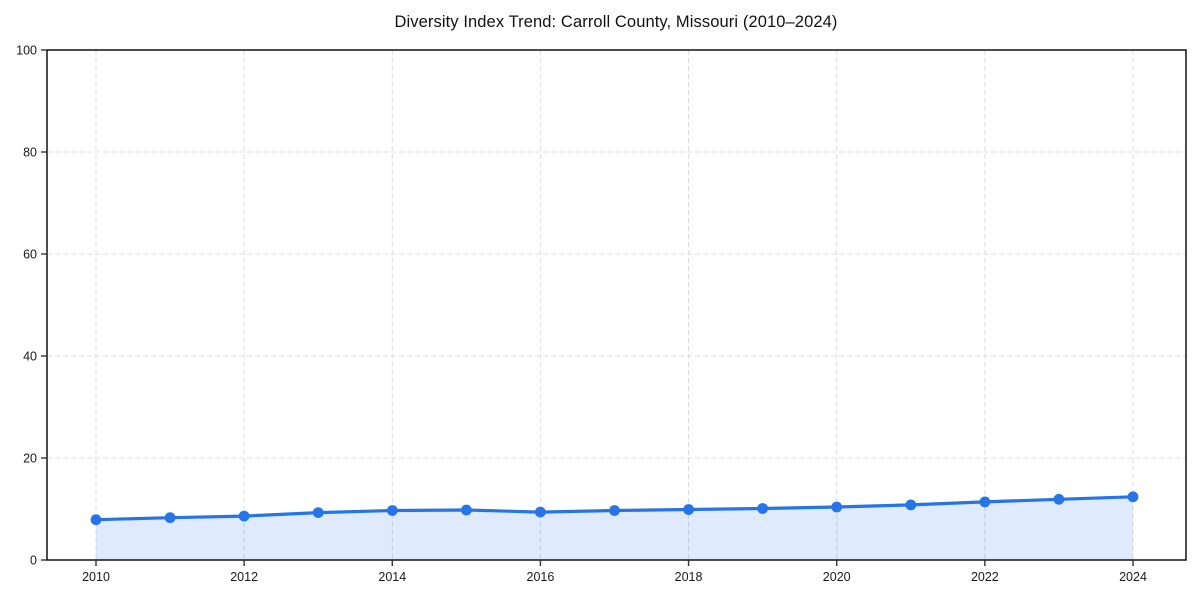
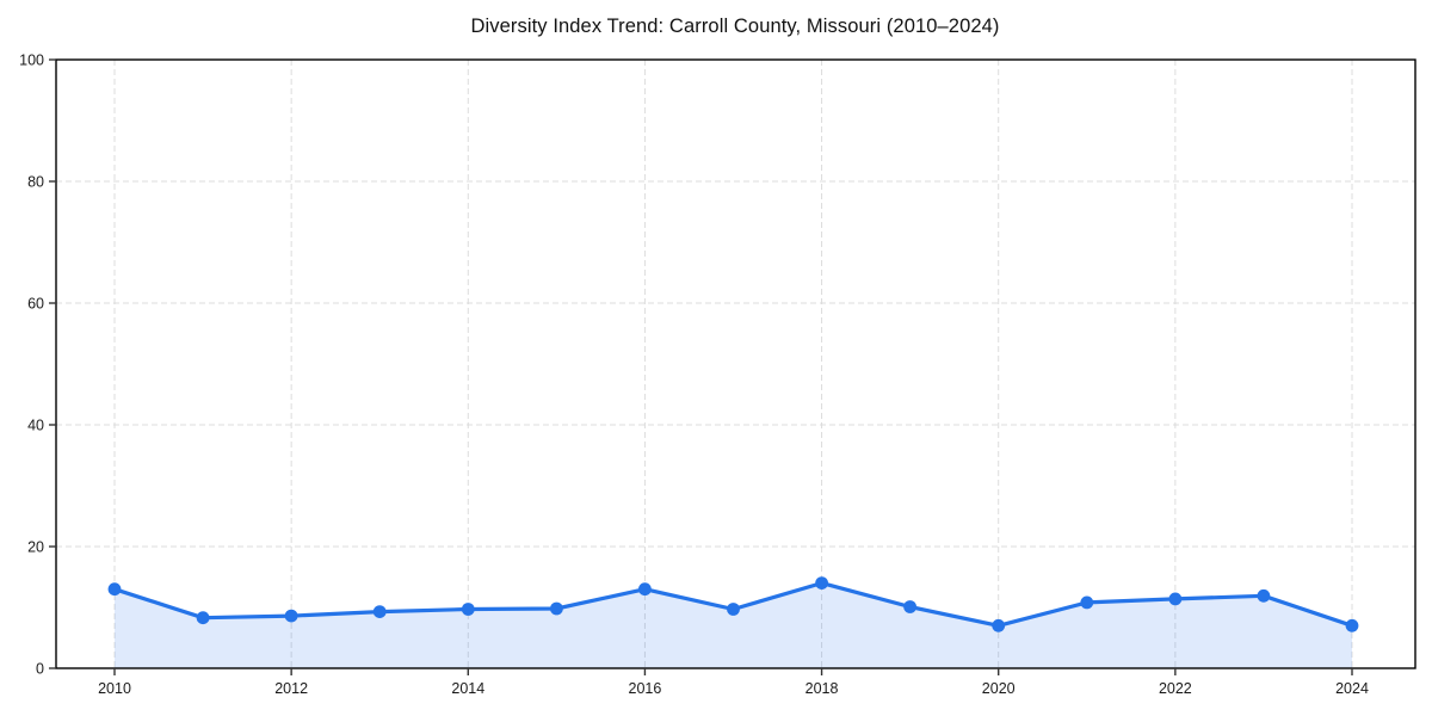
2010: 8 -> 13
2016: 9 -> 13
2018: 10 -> 14
2020: 10 -> 7
2024: 12 -> 7
